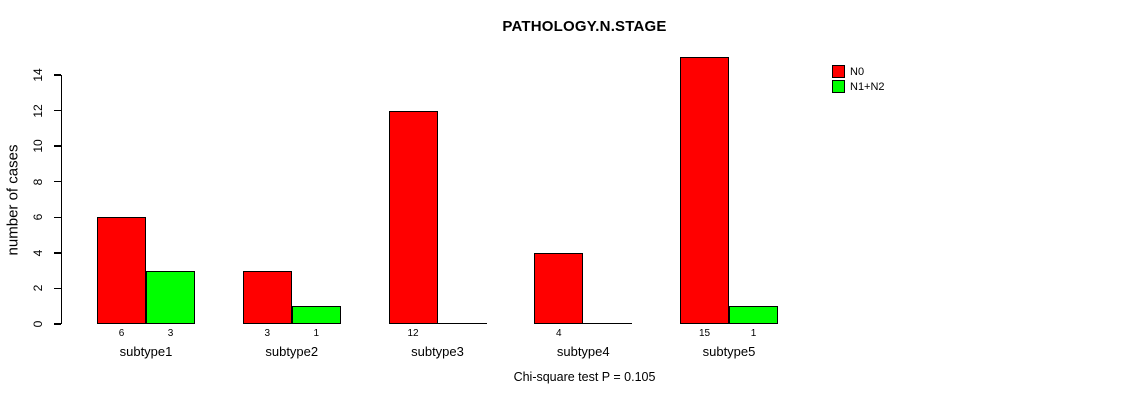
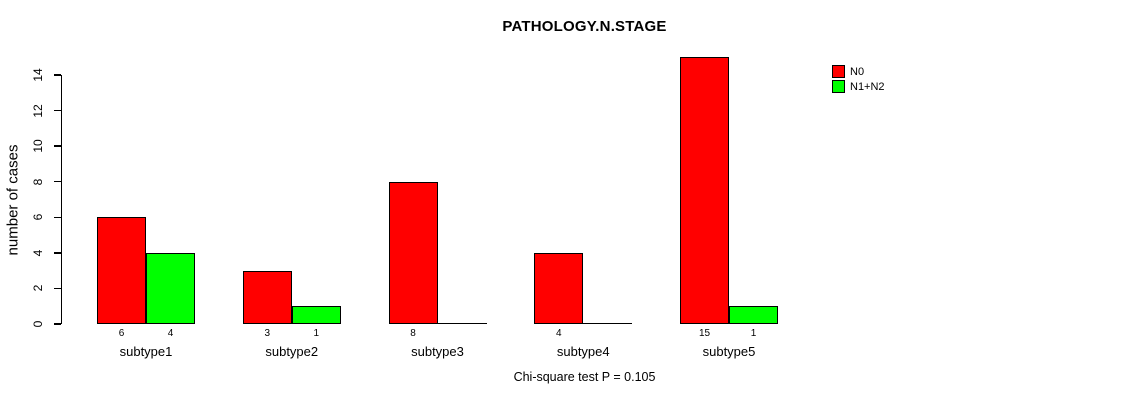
N1+N2/subtype1: 3 -> 4
N0/subtype3: 12 -> 8
